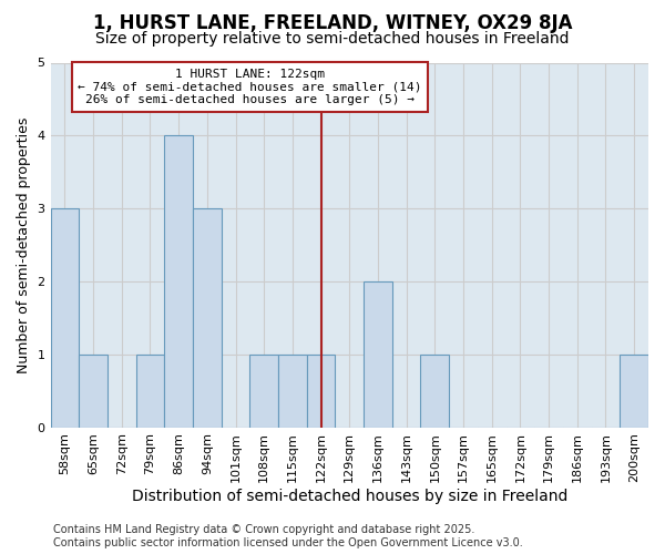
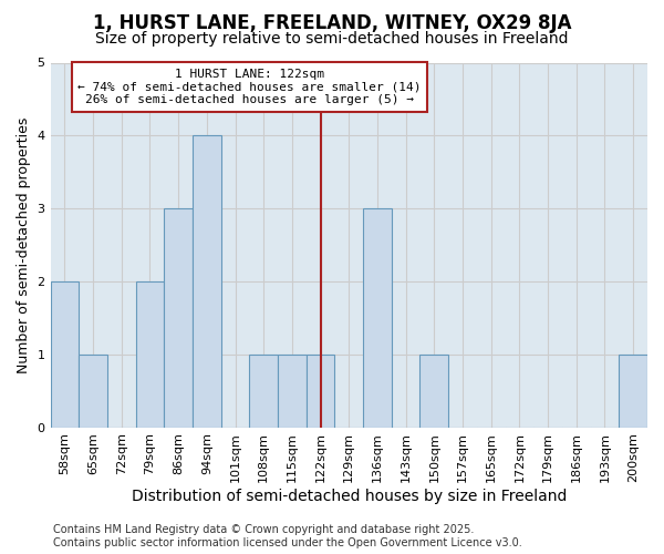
58sqm: 3 -> 2
79sqm: 1 -> 2
86sqm: 4 -> 3
94sqm: 3 -> 4
136sqm: 2 -> 3
